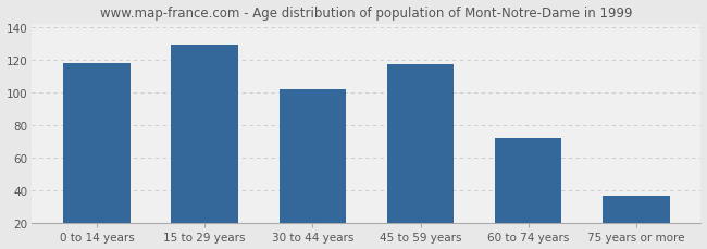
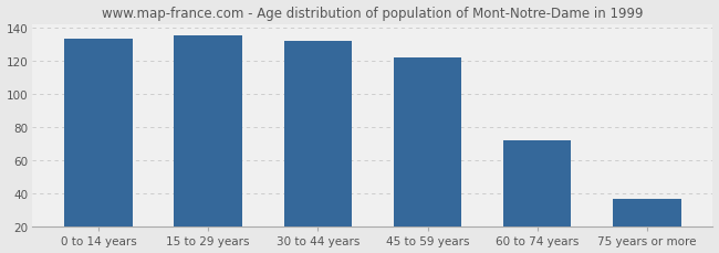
0 to 14 years: 118 -> 133
15 to 29 years: 129 -> 135
30 to 44 years: 102 -> 132
45 to 59 years: 117 -> 122
